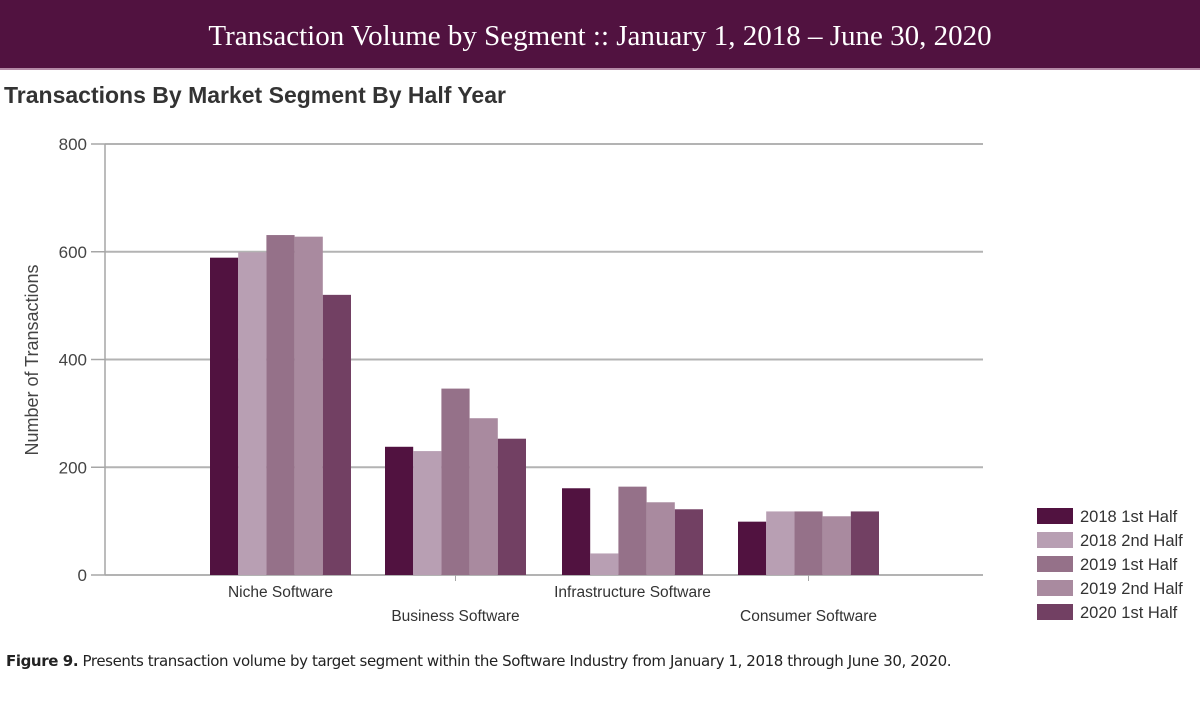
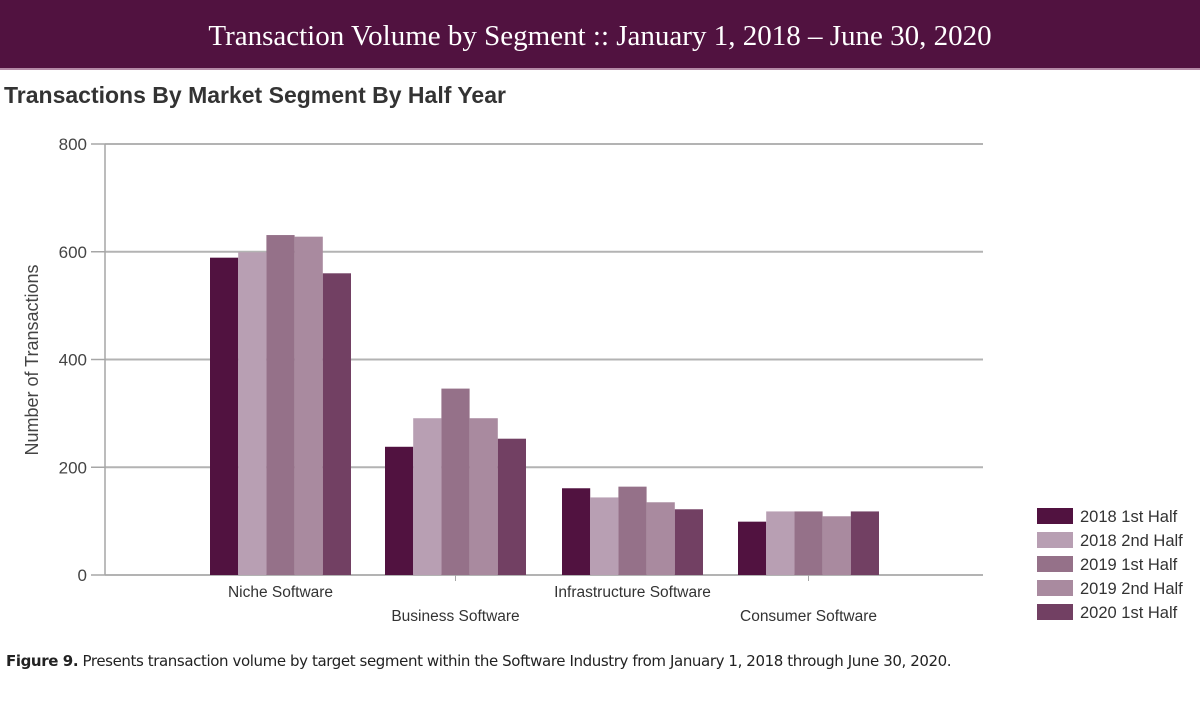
2020 1st Half/Niche Software: 520 -> 560
2018 2nd Half/Business Software: 230 -> 290
2018 2nd Half/Infrastructure Software: 40 -> 140
